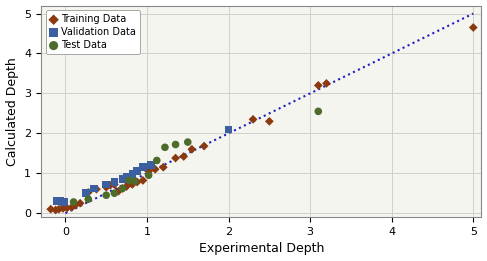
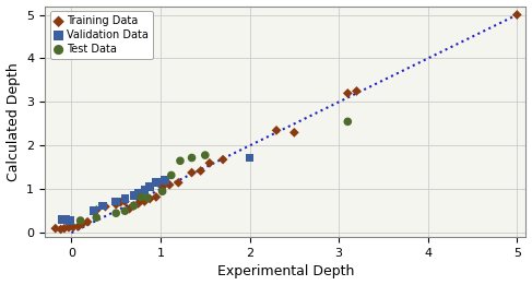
Validation Data/2: 2.10 -> 1.72
Training Data/5: 4.65 -> 5.00
